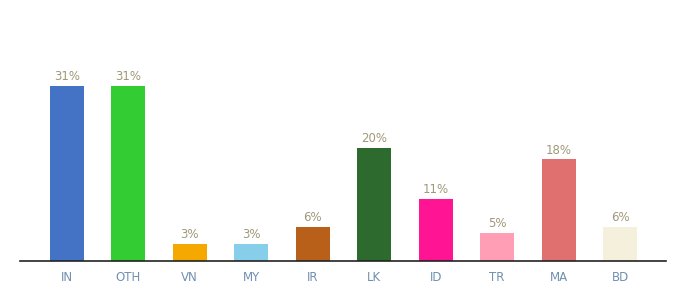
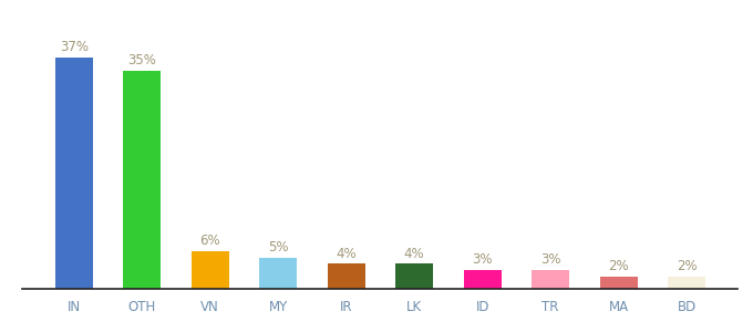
IN: 31% -> 37%
OTH: 31% -> 35%
VN: 3% -> 6%
MY: 3% -> 5%
IR: 6% -> 4%
LK: 20% -> 4%
ID: 11% -> 3%
TR: 5% -> 3%
MA: 18% -> 2%
BD: 6% -> 2%
